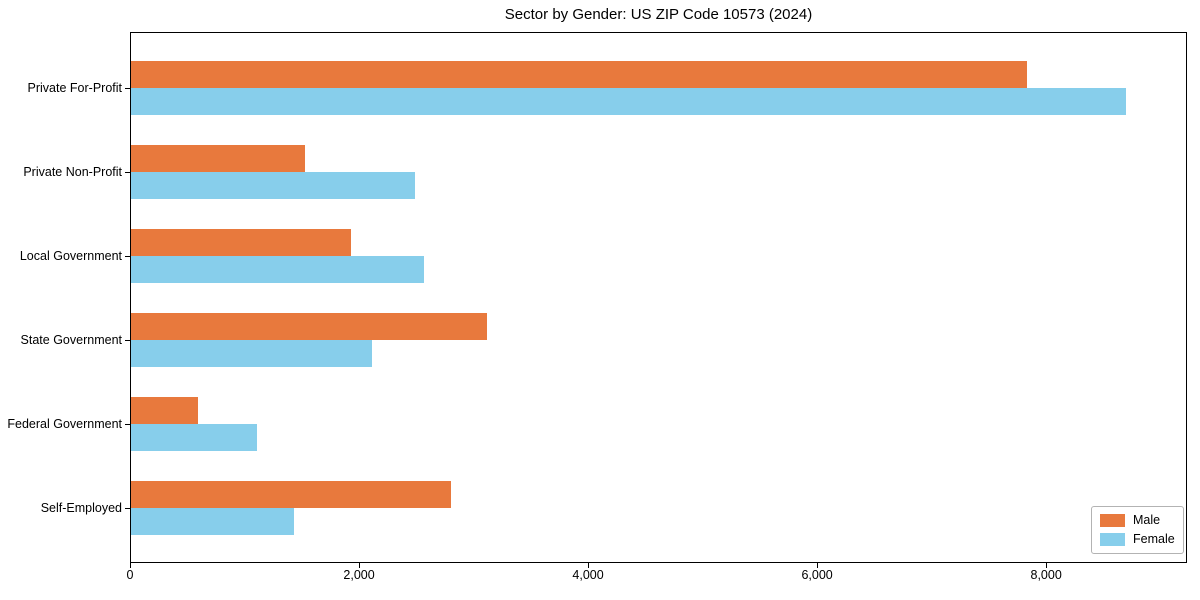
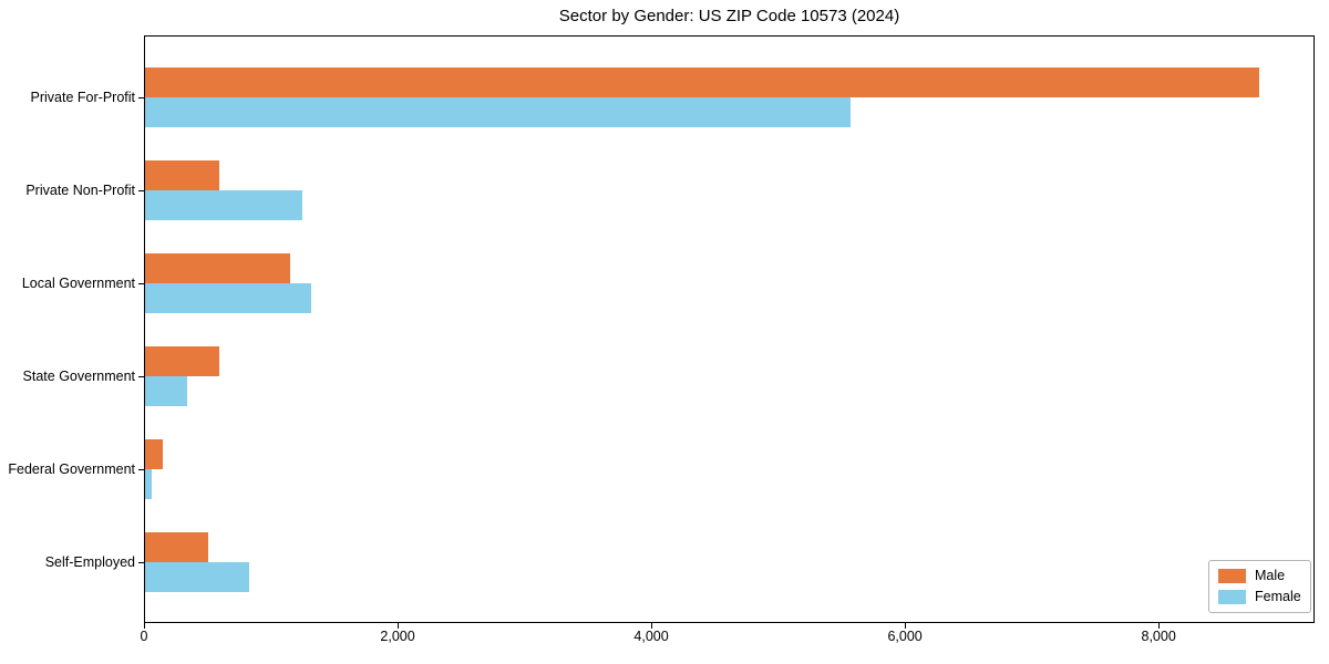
Male/Private For-Profit: 7830 -> 8790
Female/Private For-Profit: 8700 -> 5570
Male/Private Non-Profit: 1530 -> 590
Female/Private Non-Profit: 2490 -> 1250
Male/Local Government: 1930 -> 1150
Female/Local Government: 2570 -> 1320
Male/State Government: 3120 -> 590
Female/State Government: 2110 -> 340
Male/Federal Government: 590 -> 150
Female/Federal Government: 1110 -> 60
Male/Self-Employed: 2800 -> 510
Female/Self-Employed: 1430 -> 830
